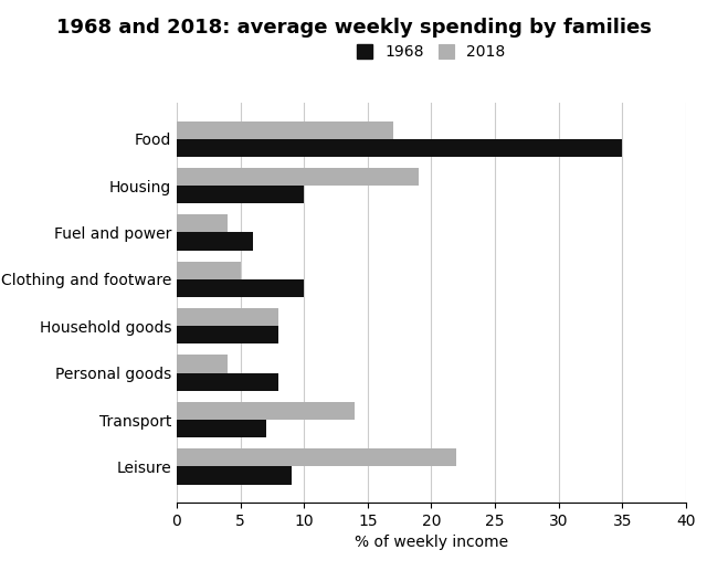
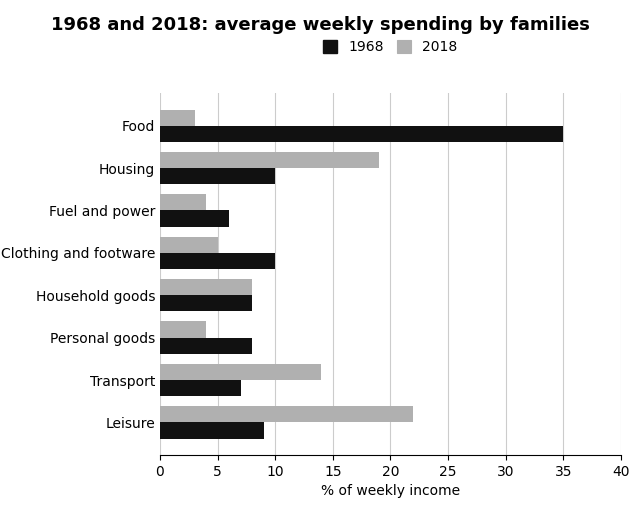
2018/Food: 17 -> 3
